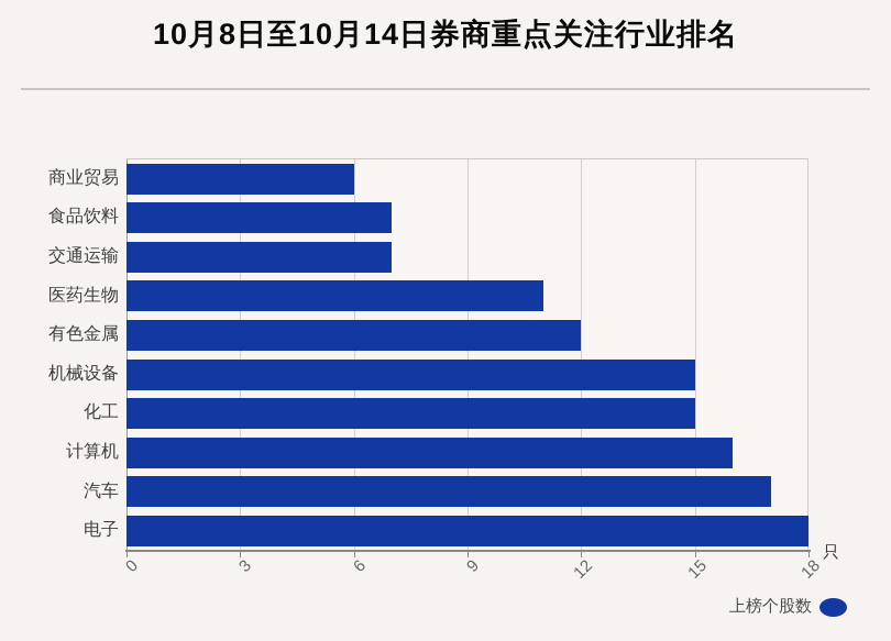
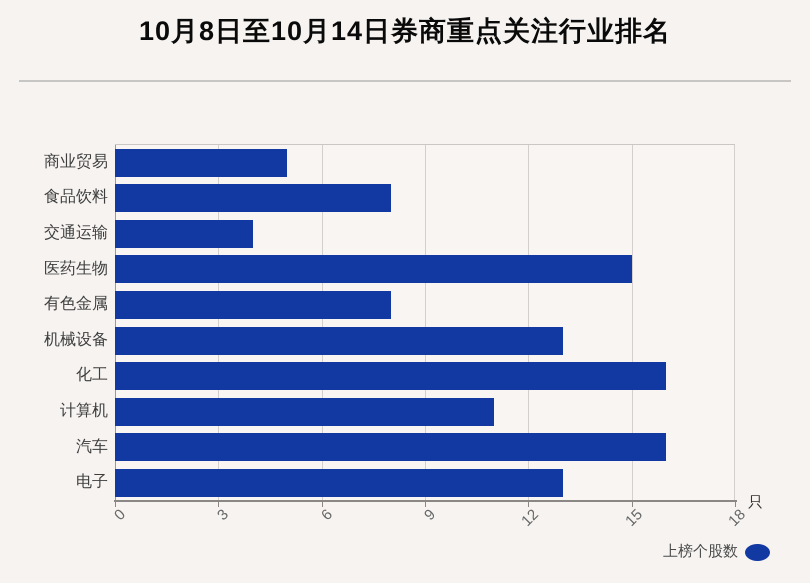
商业贸易: 6 -> 5
食品饮料: 7 -> 8
交通运输: 7 -> 4
医药生物: 11 -> 15
有色金属: 12 -> 8
机械设备: 15 -> 13
化工: 15 -> 16
计算机: 16 -> 11
汽车: 17 -> 16
电子: 18 -> 13
